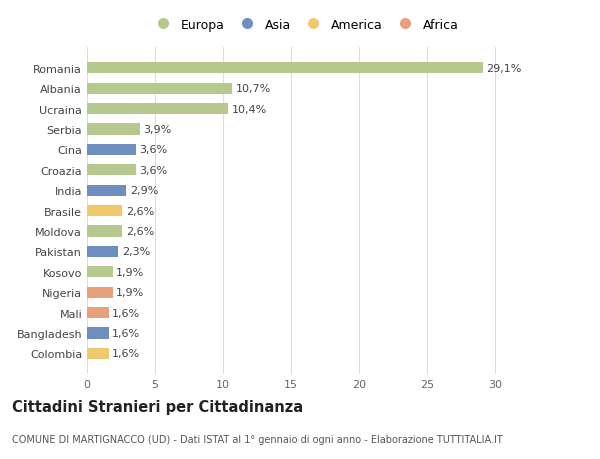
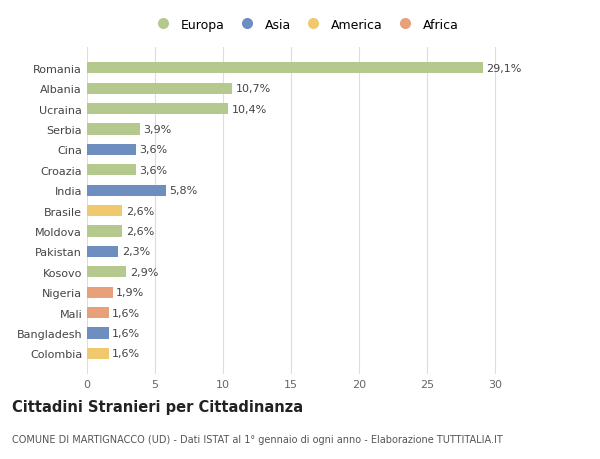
India: 2,9% -> 5,8%
Kosovo: 1,9% -> 2,9%
